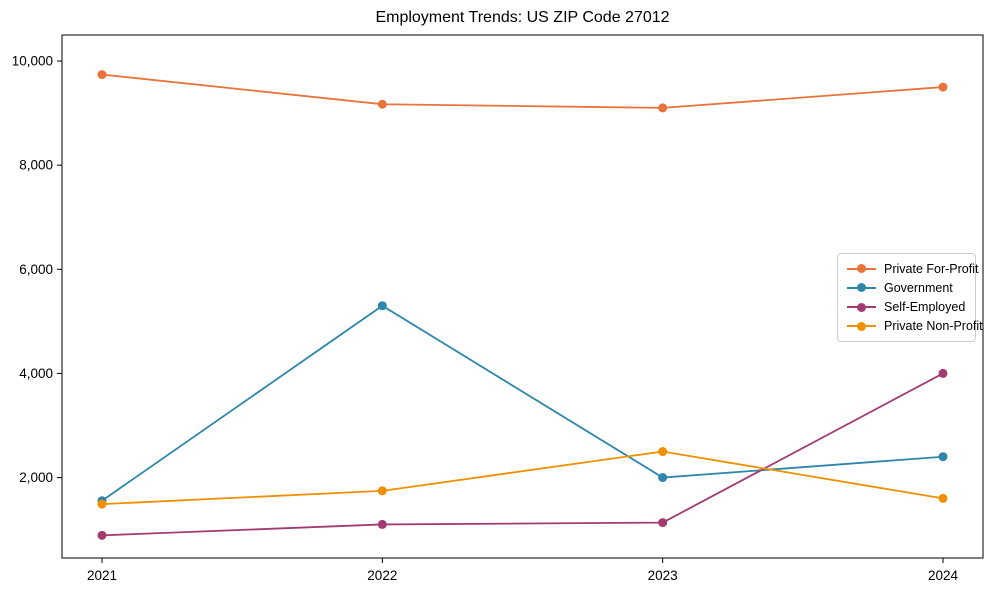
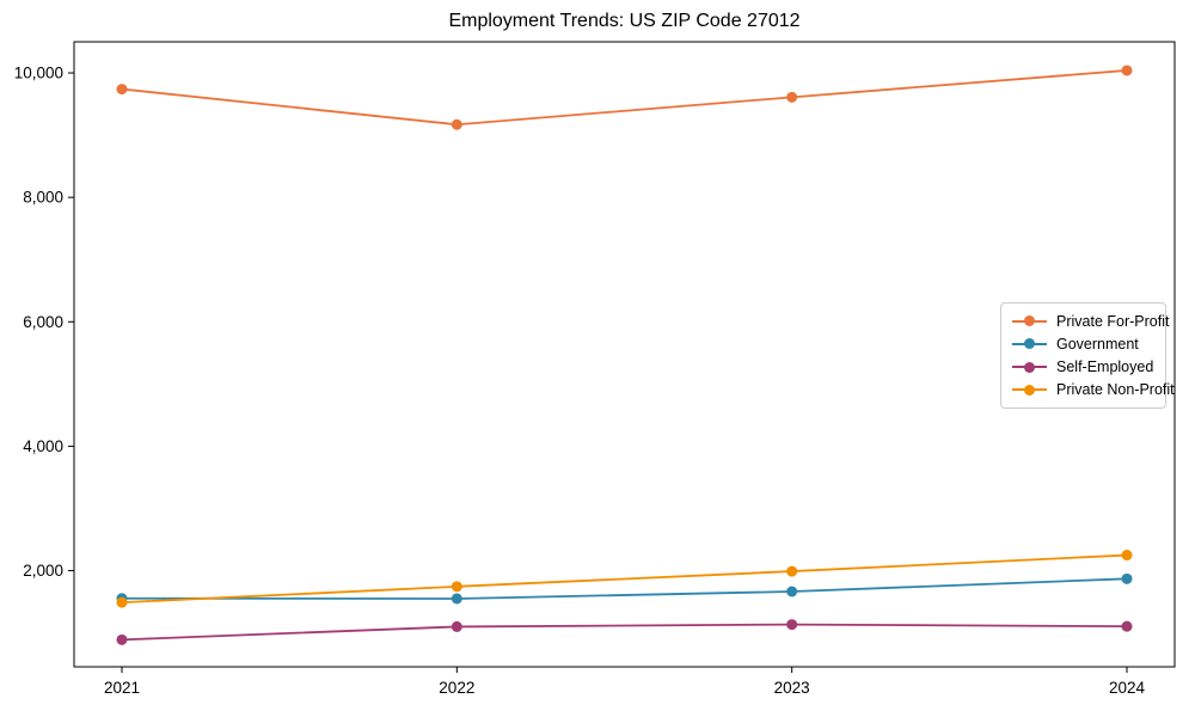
Government/2022: 5300 -> 1600
Private For-Profit/2023: 9100 -> 9600
Government/2023: 2000 -> 1700
Private Non-Profit/2023: 2500 -> 2000
Private For-Profit/2024: 9500 -> 10000
Government/2024: 2400 -> 1900
Self-Employed/2024: 4000 -> 1100
Private Non-Profit/2024: 1600 -> 2200
